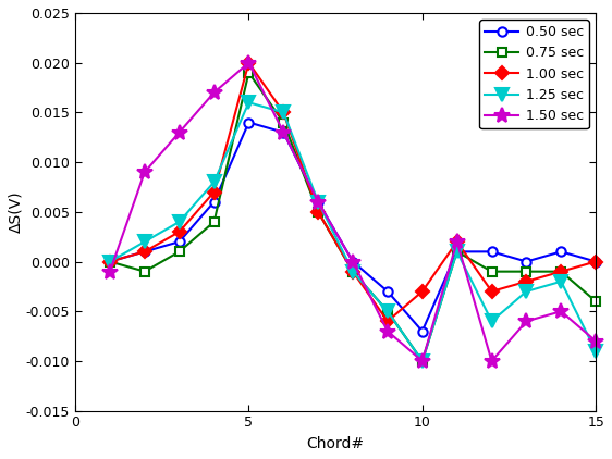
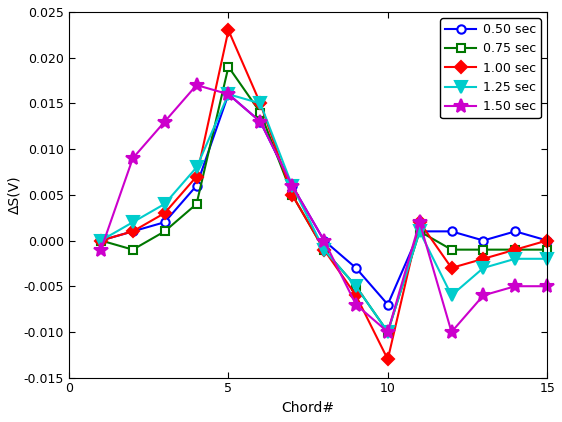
0.50 sec/5: 0.014 -> 0.016
1.00 sec/5: 0.020 -> 0.023
1.50 sec/5: 0.020 -> 0.016
1.00 sec/10: -0.003 -> -0.013
0.75 sec/15: -0.004 -> -0.001
1.25 sec/15: -0.009 -> -0.002
1.50 sec/15: -0.008 -> -0.005
